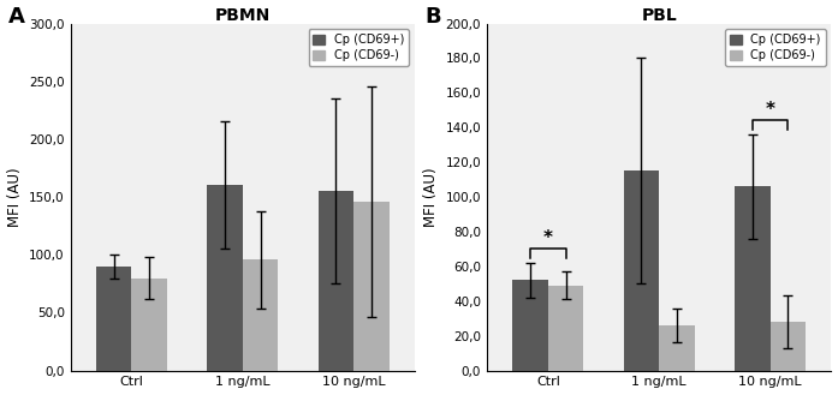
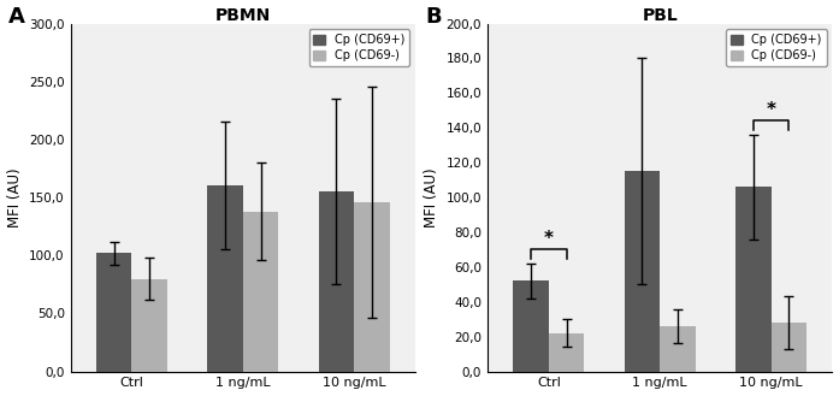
PBMN/Cp (CD69+)/Ctrl: 90 -> 102
PBMN/Cp (CD69-)/1 ng/mL: 96 -> 138
PBL/Cp (CD69-)/Ctrl: 49 -> 22
